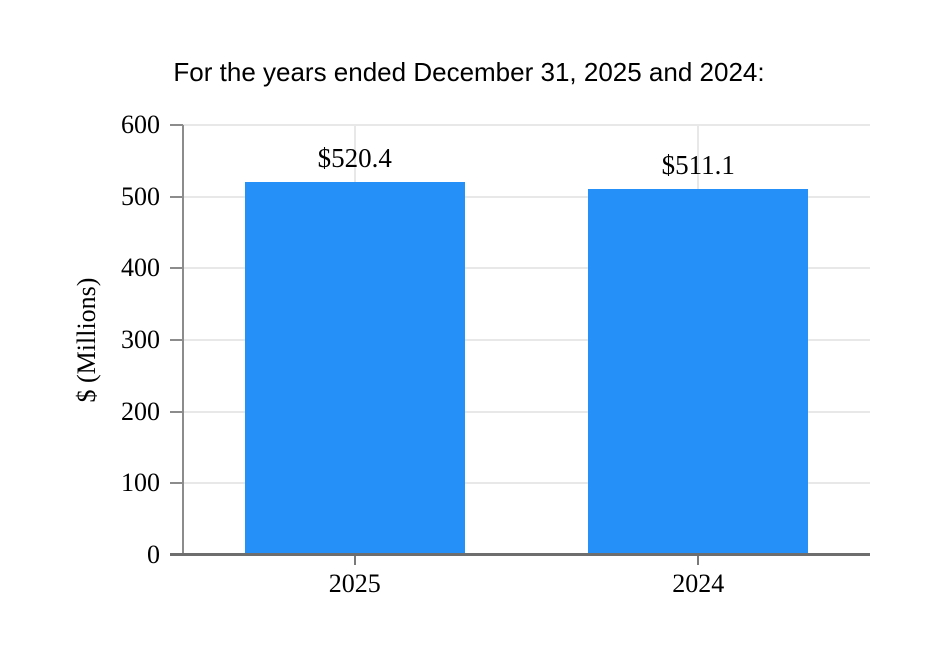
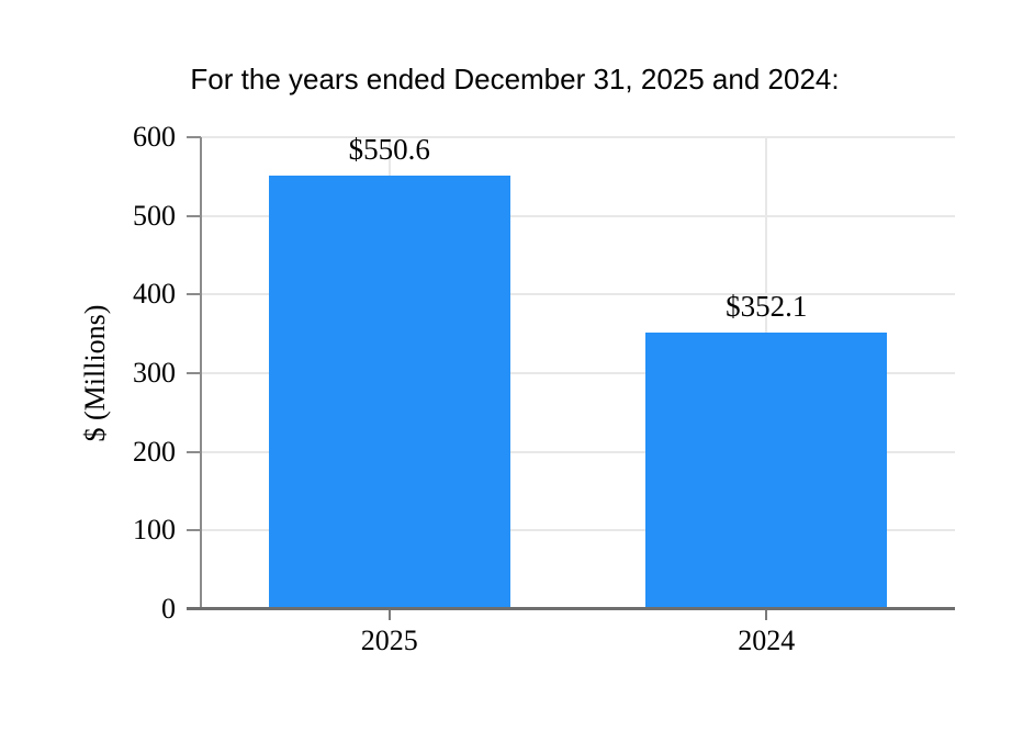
2025: $520.4 -> $550.6
2024: $511.1 -> $352.1
